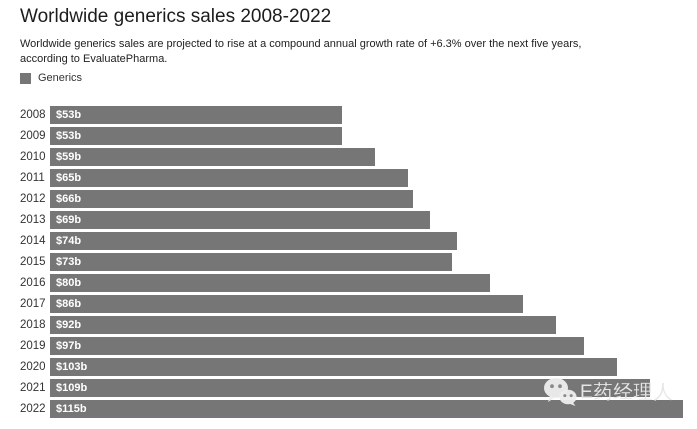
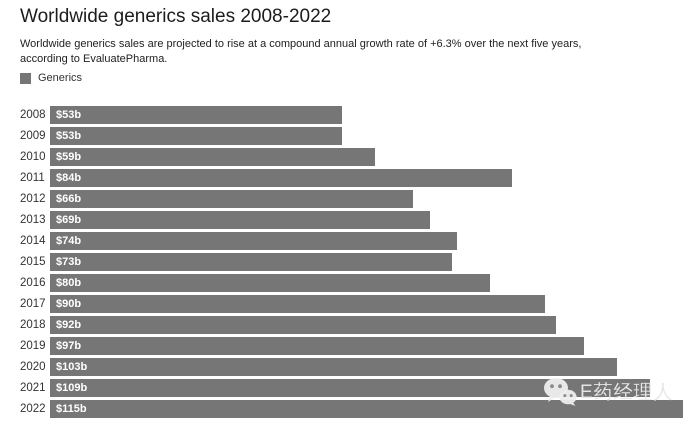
2011: $65b -> $84b
2017: $86b -> $90b
